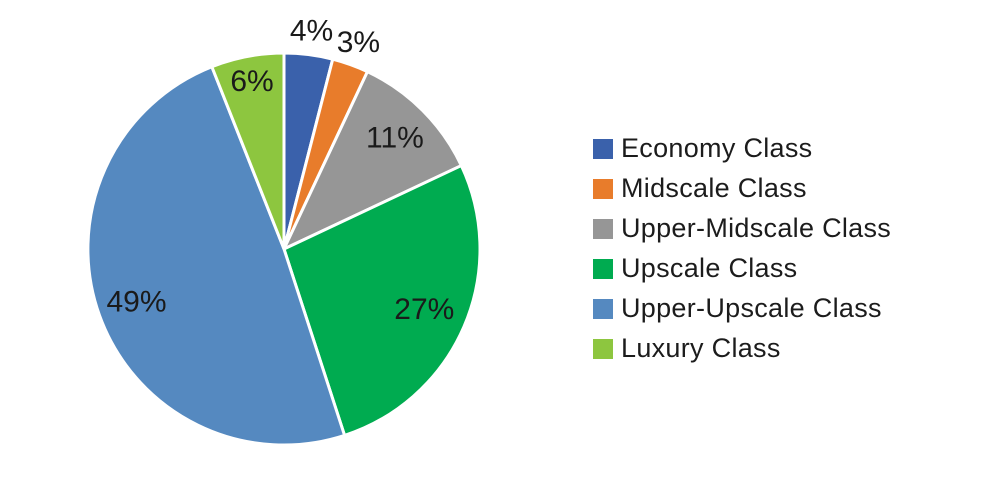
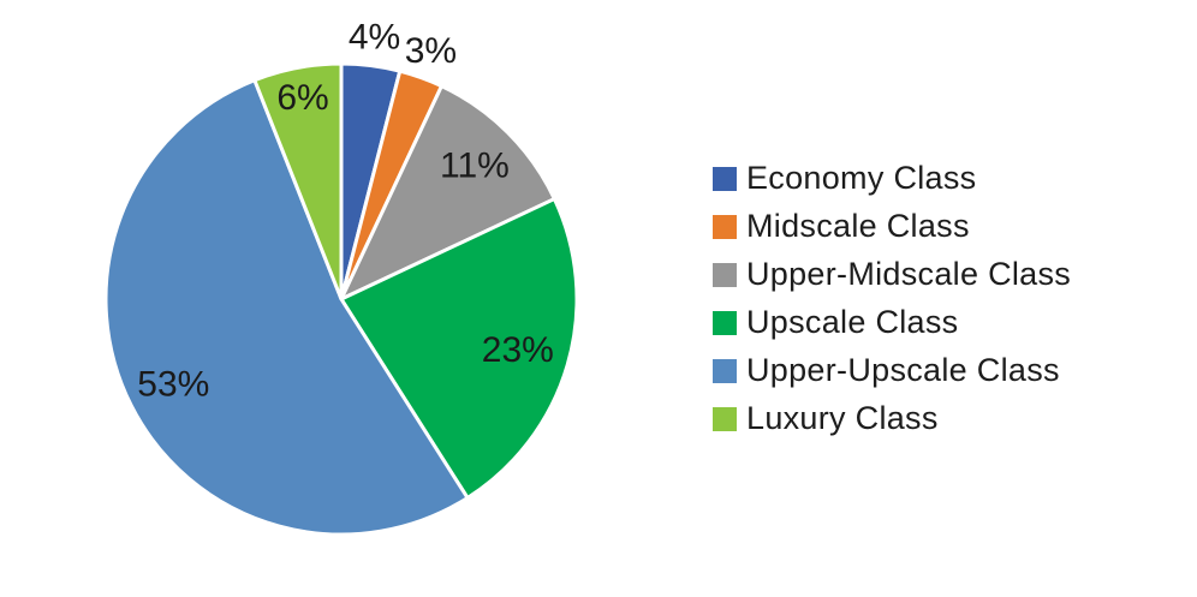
Upscale Class: 27% -> 23%
Upper-Upscale Class: 49% -> 53%
